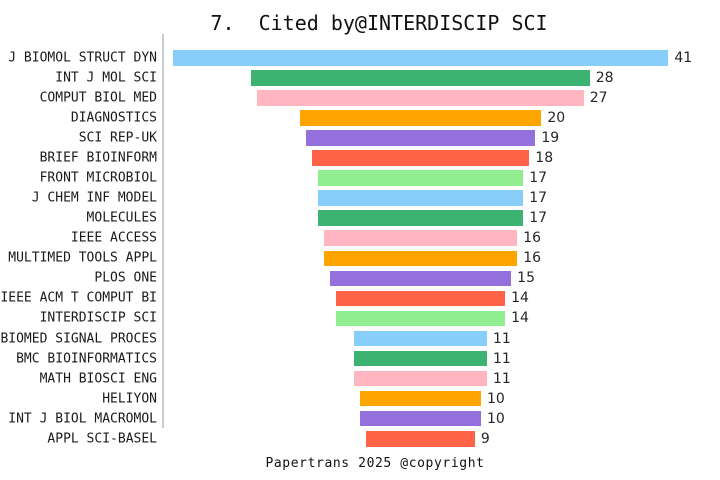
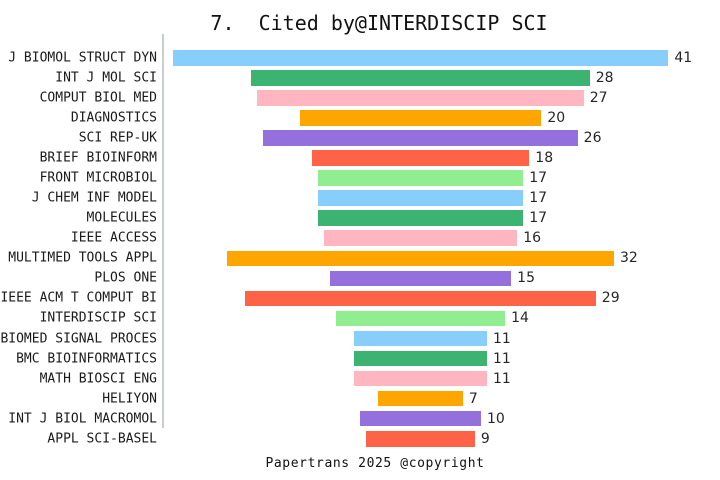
SCI REP-UK: 19 -> 26
MULTIMED TOOLS APPL: 16 -> 32
IEEE ACM T COMPUT BI: 14 -> 29
HELIYON: 10 -> 7
